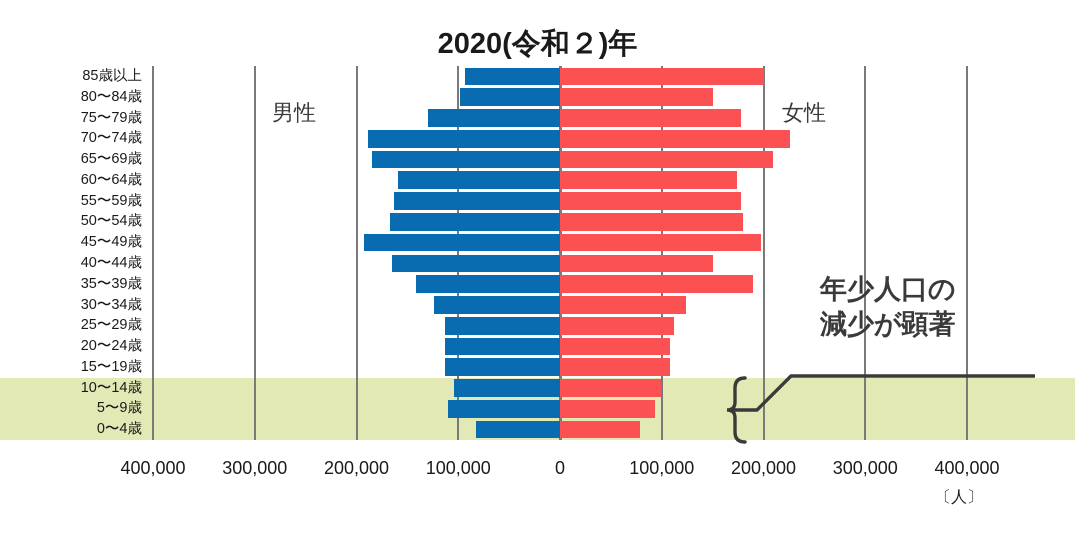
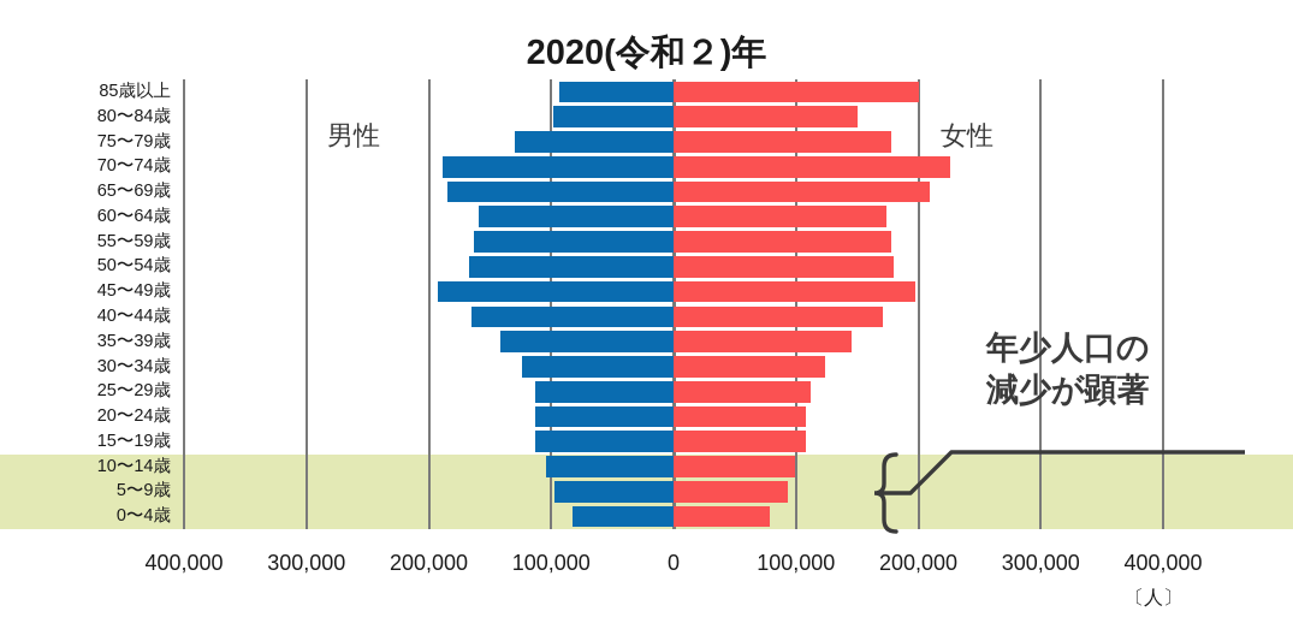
女性/40〜44歳: 150000 -> 170000
女性/35〜39歳: 190000 -> 140000
男性/5〜9歳: 110000 -> 100000
